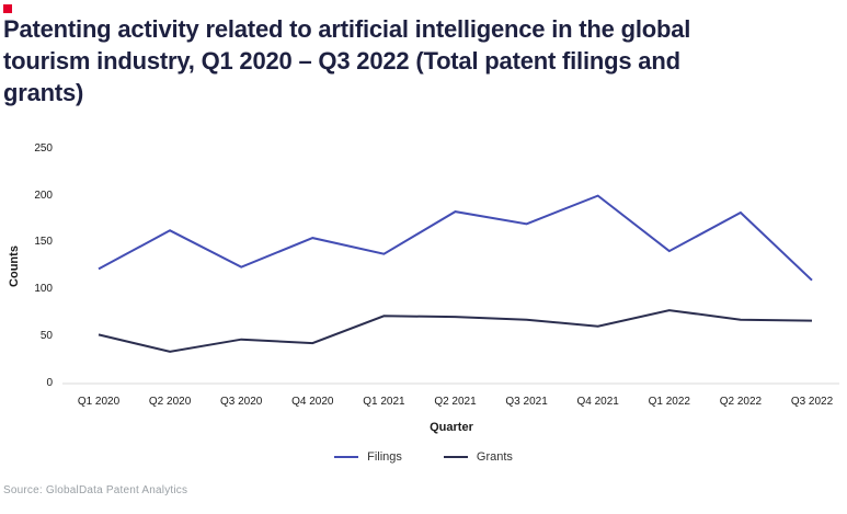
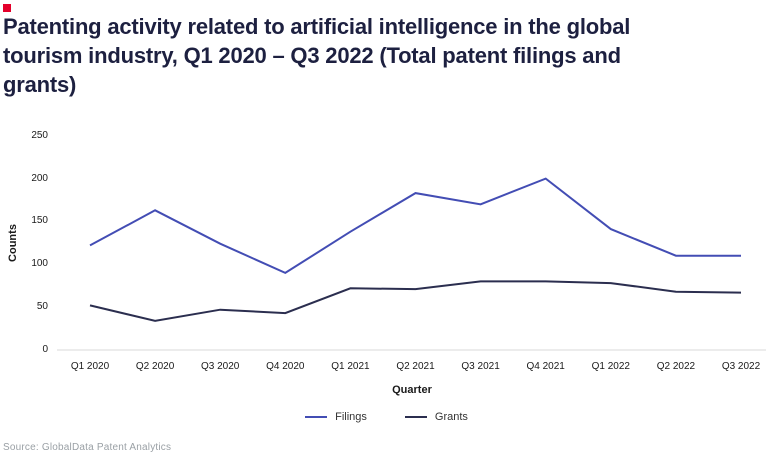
Filings/Q4 2020: 160 -> 90
Grants/Q3 2021: 70 -> 80
Grants/Q4 2021: 60 -> 80
Filings/Q2 2022: 180 -> 110
